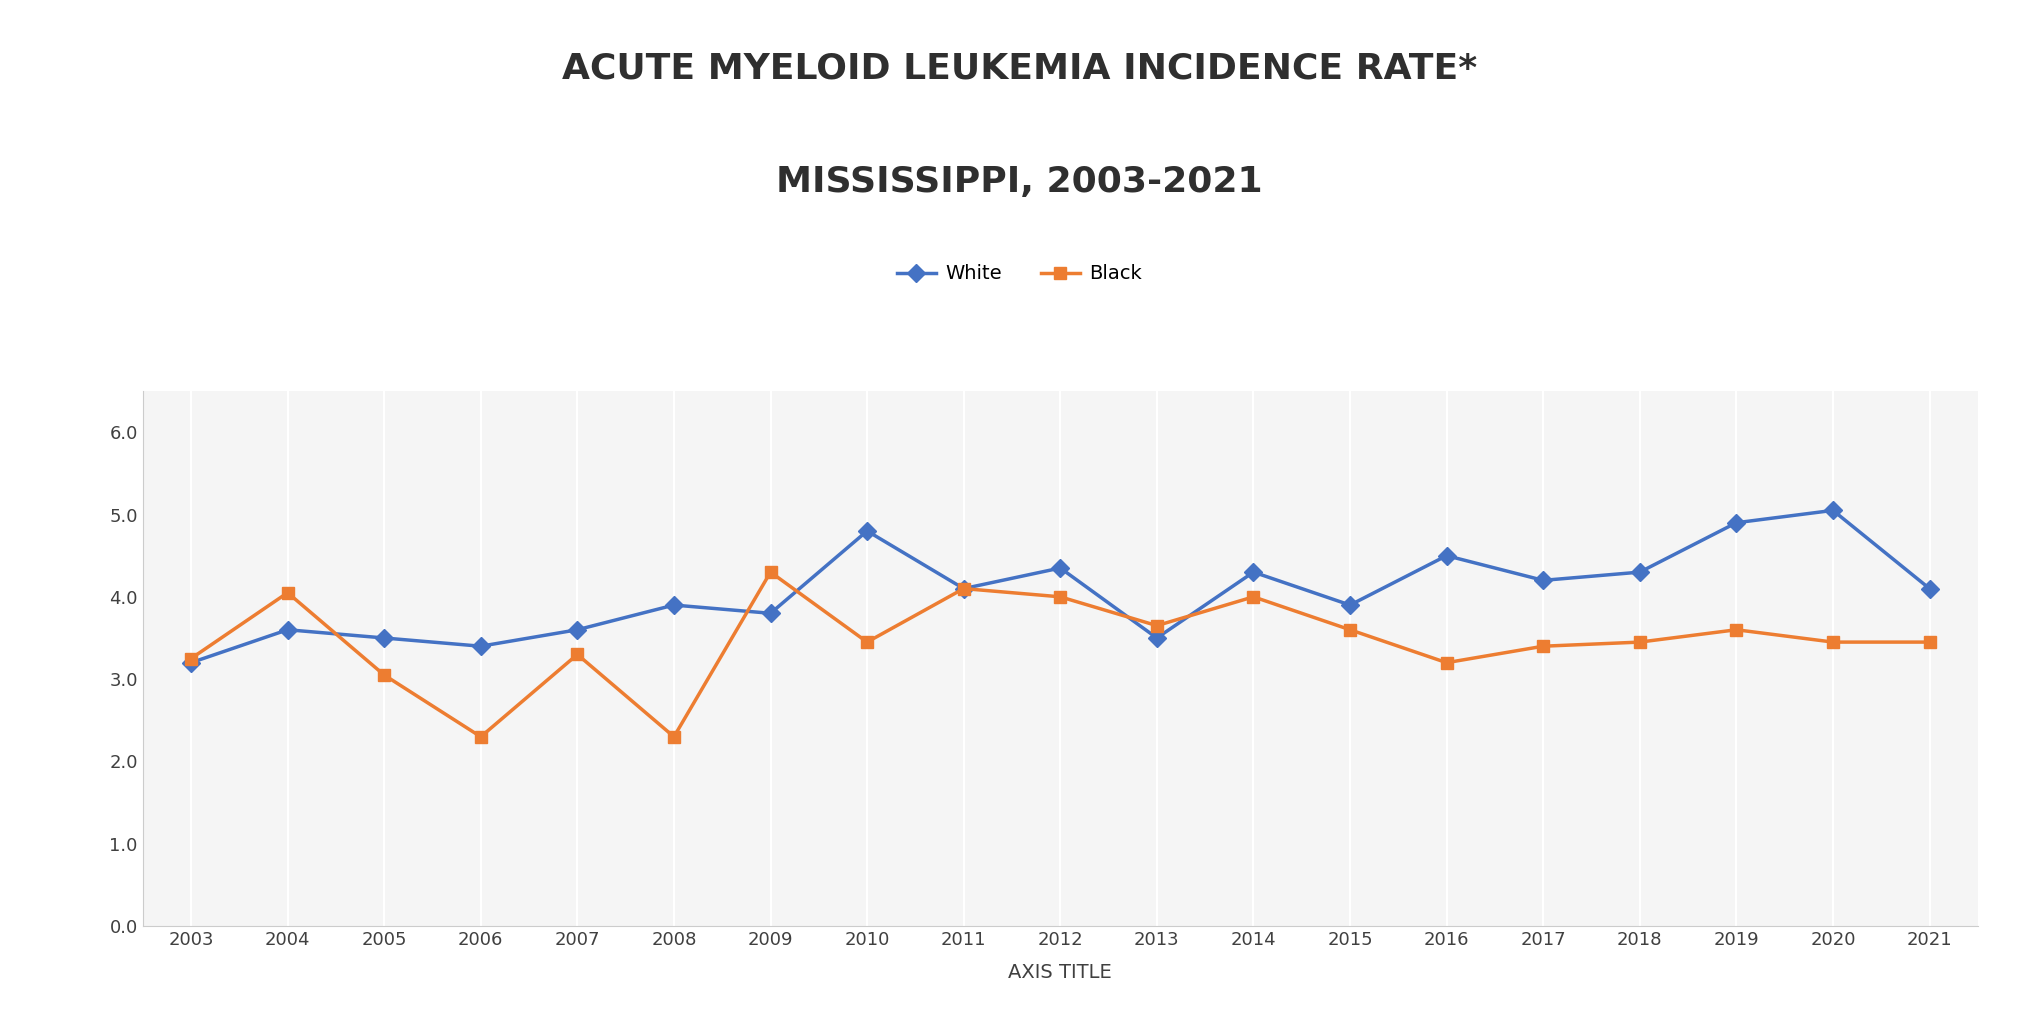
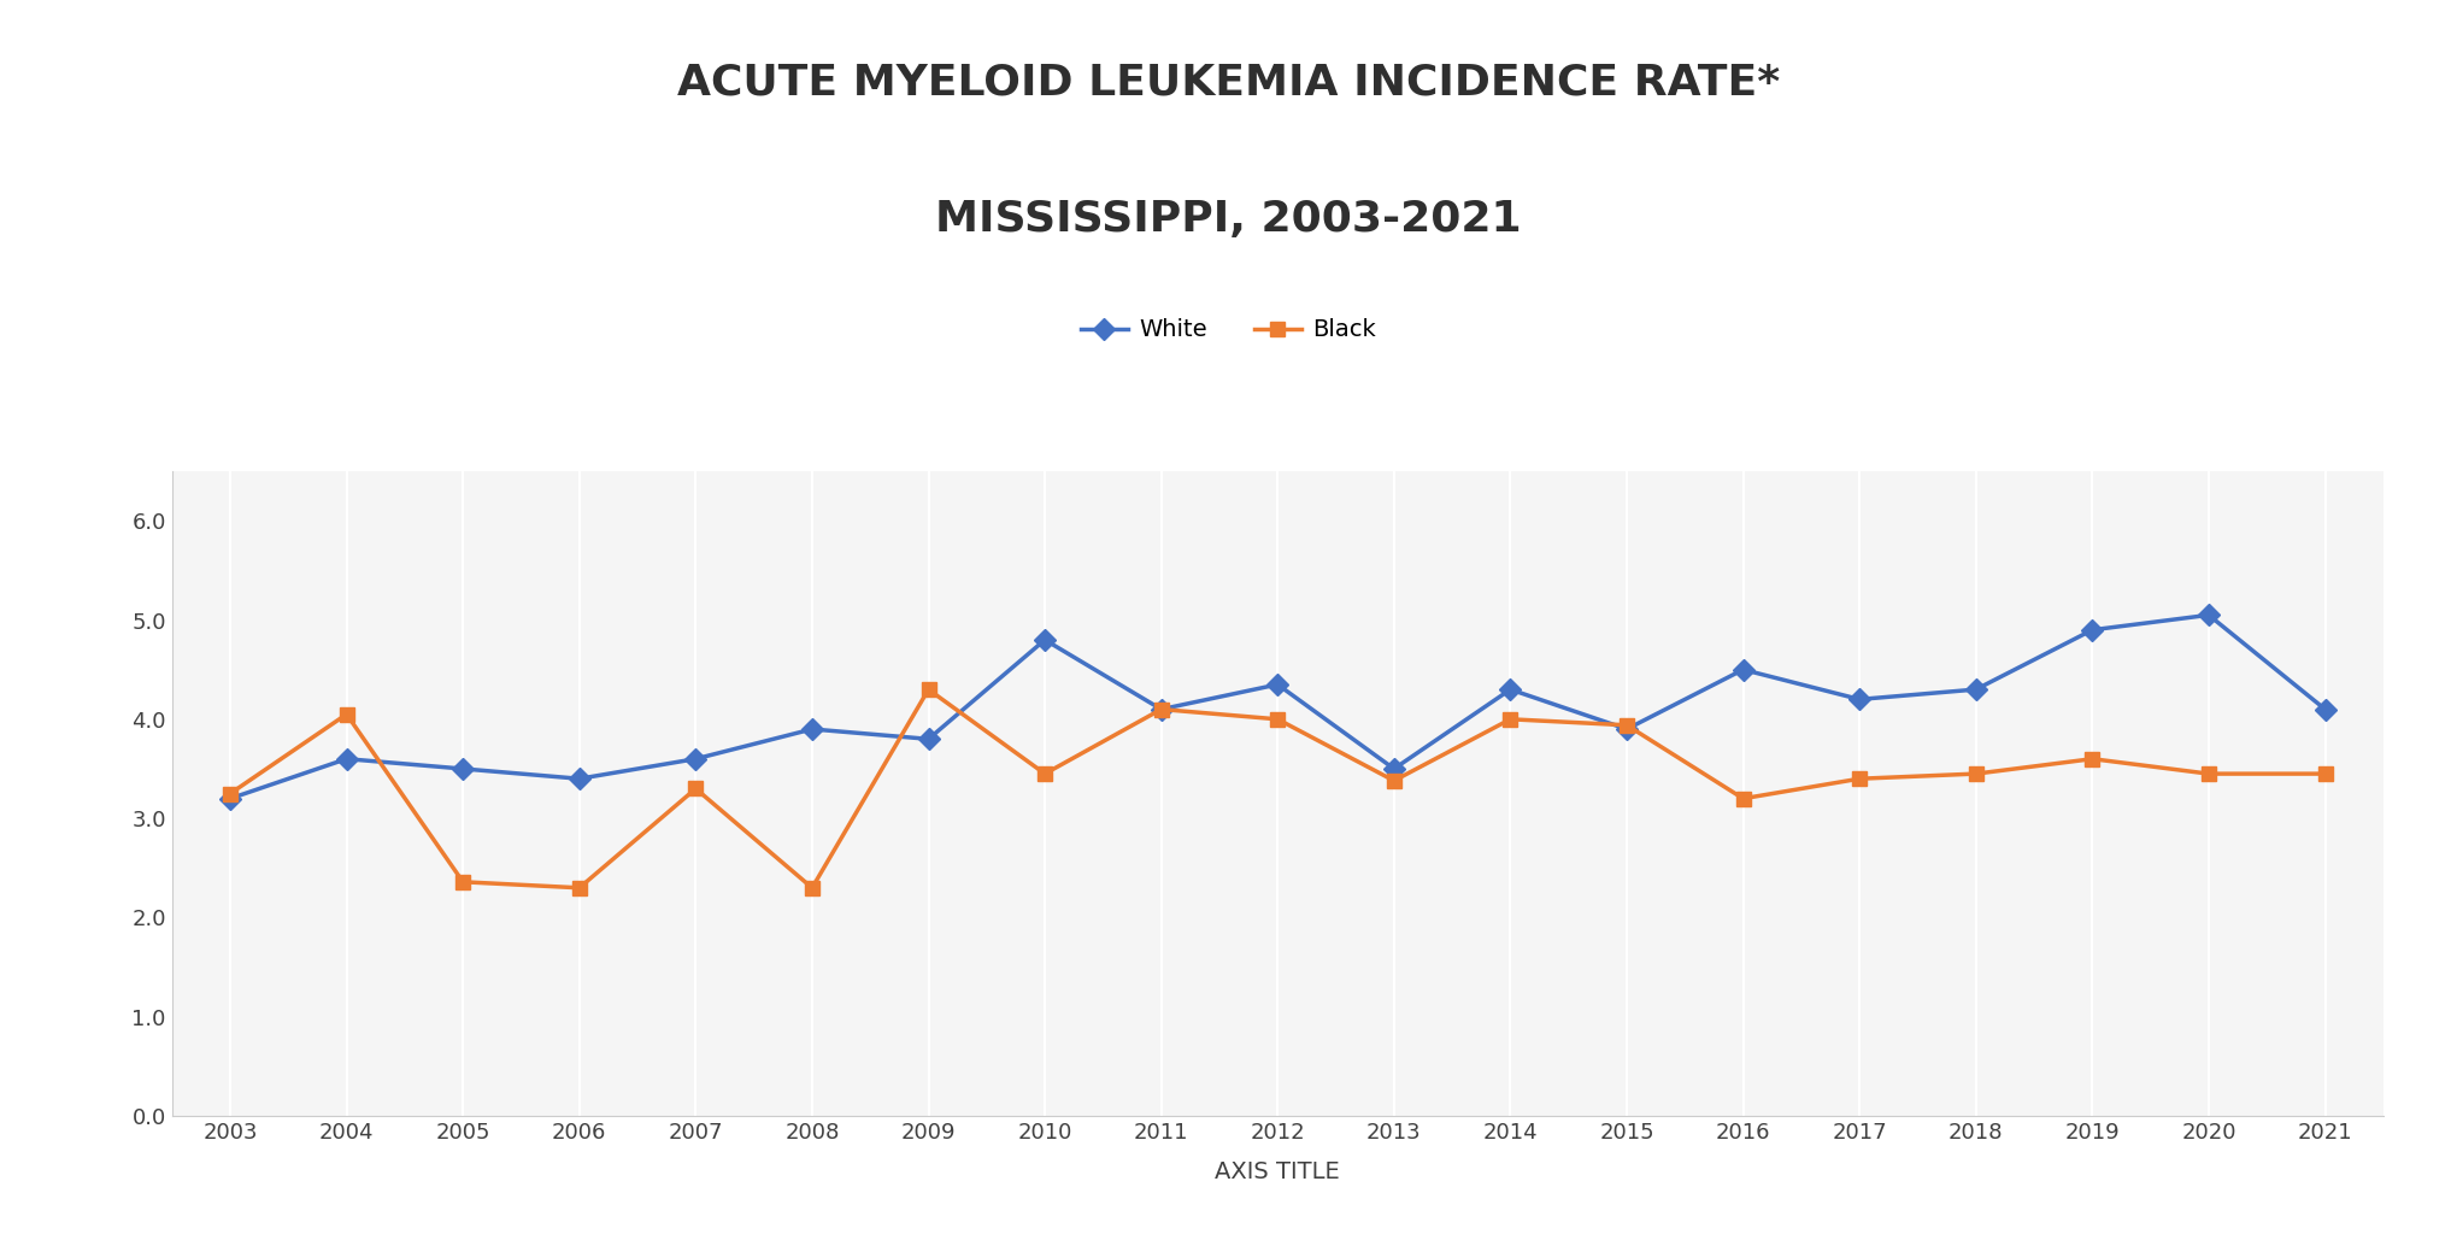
Black/2005: 3.05 -> 2.36
Black/2013: 3.65 -> 3.38
Black/2015: 3.60 -> 3.94
